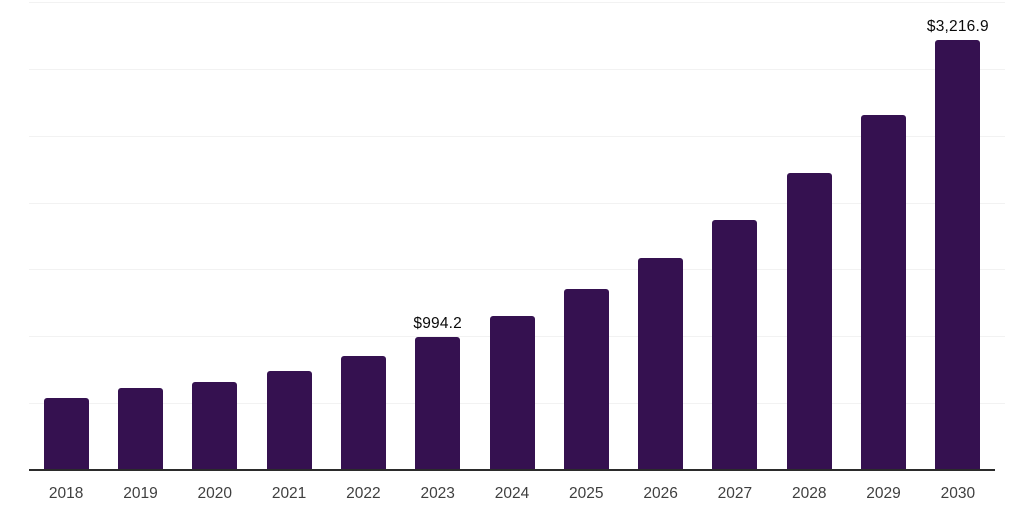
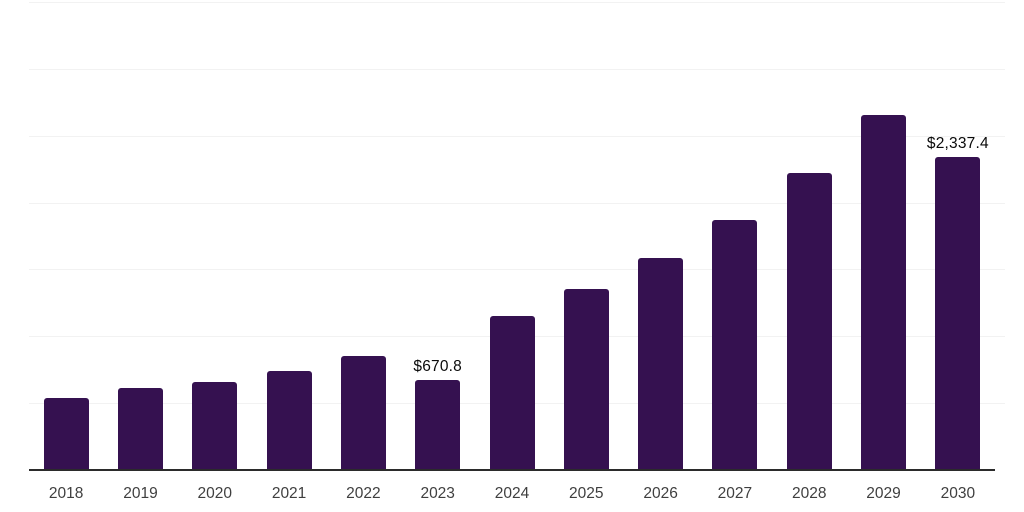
2023: $994.2 -> $670.8
2030: $3,216.9 -> $2,337.4
